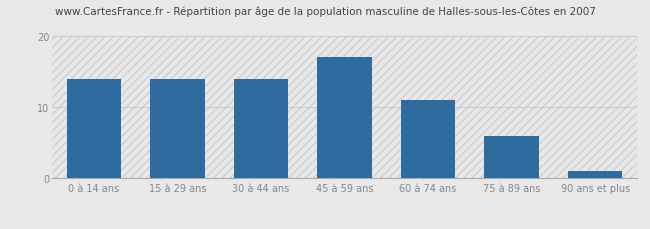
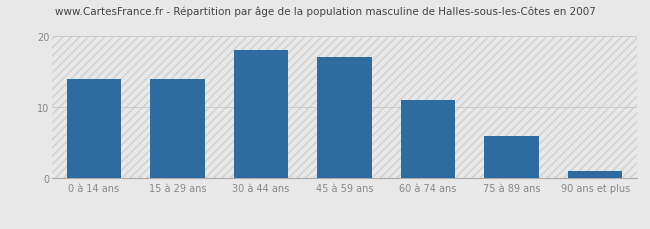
30 à 44 ans: 14 -> 18
